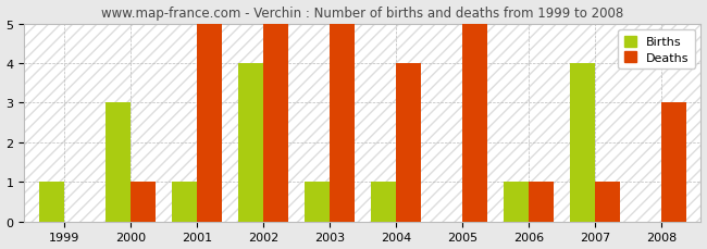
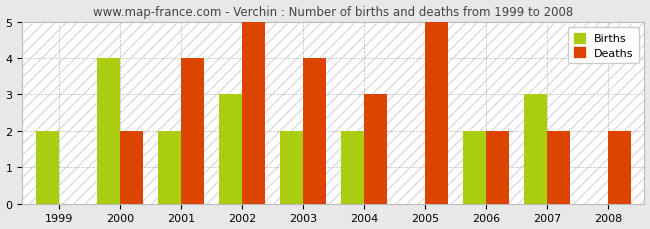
Births/1999: 1 -> 2
Births/2000: 3 -> 4
Deaths/2000: 1 -> 2
Births/2001: 1 -> 2
Deaths/2001: 5 -> 4
Births/2002: 4 -> 3
Births/2003: 1 -> 2
Deaths/2003: 5 -> 4
Births/2004: 1 -> 2
Deaths/2004: 4 -> 3
Births/2006: 1 -> 2
Deaths/2006: 1 -> 2
Births/2007: 4 -> 3
Deaths/2007: 1 -> 2
Deaths/2008: 3 -> 2
